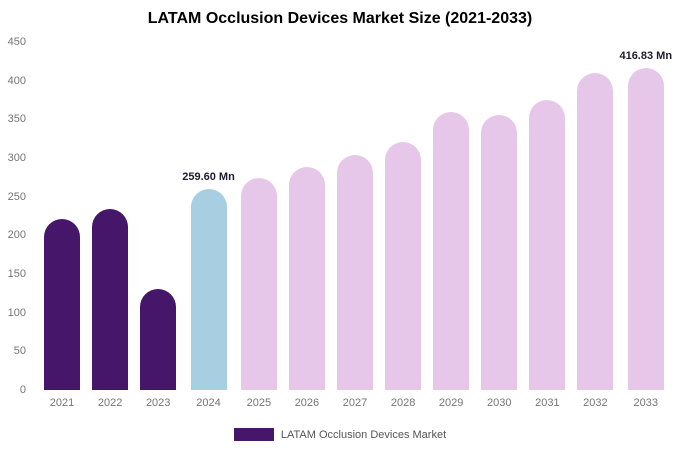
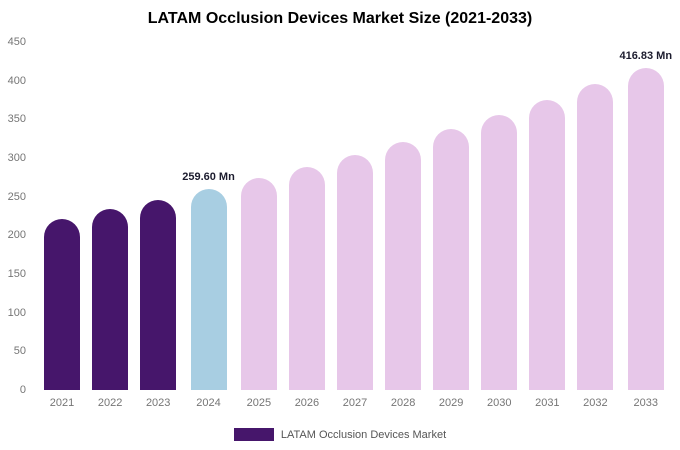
2023: 130 -> 250
2029: 360 -> 340
2032: 410 -> 400
